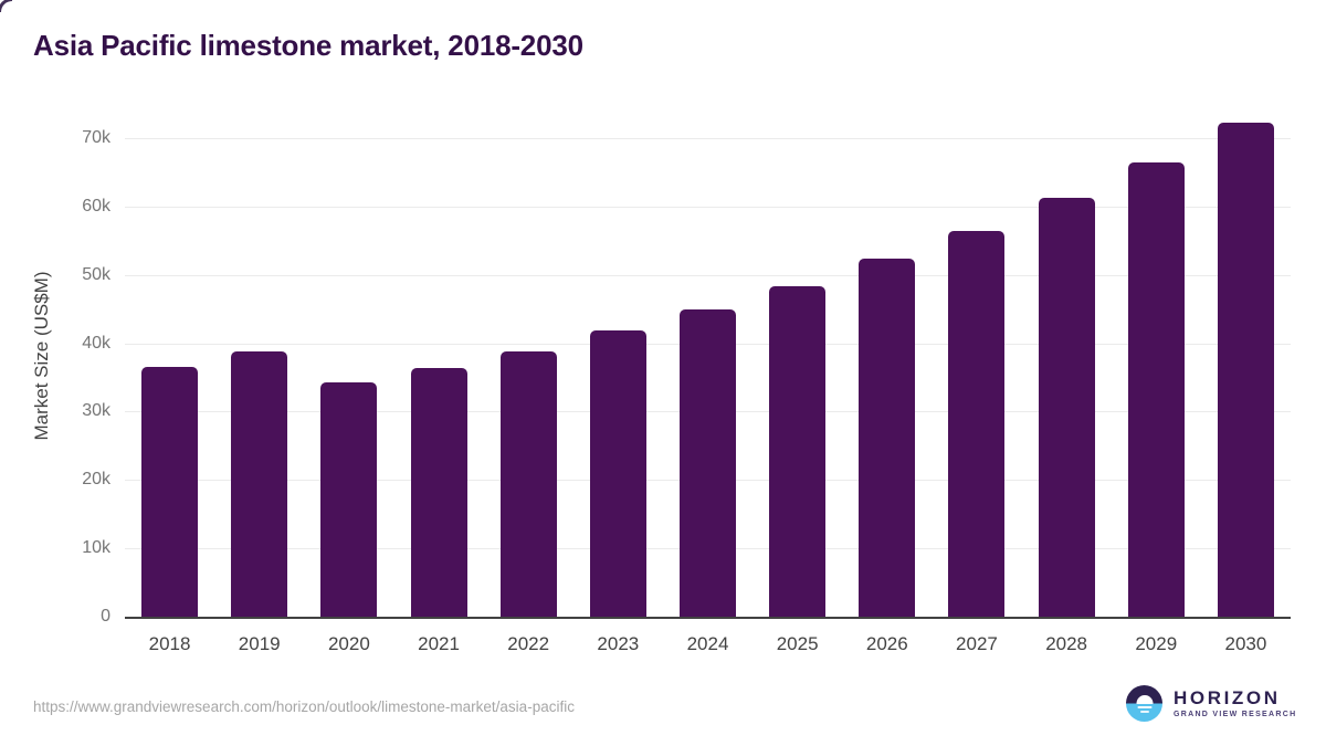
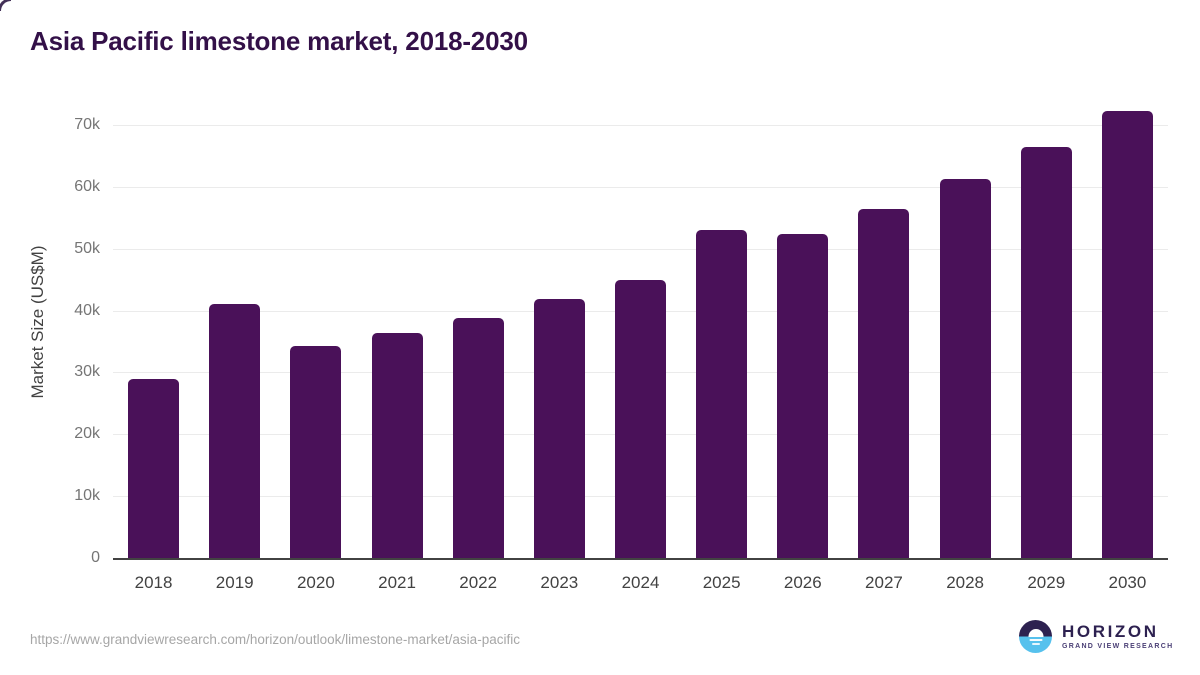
2018: 36k -> 29k
2019: 39k -> 41k
2025: 48k -> 53k
